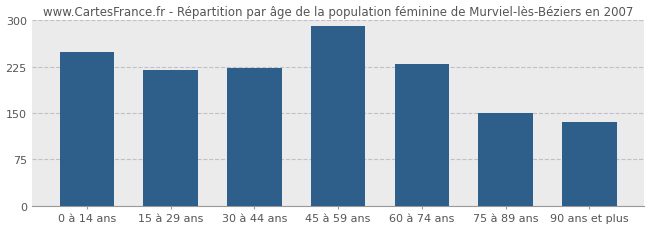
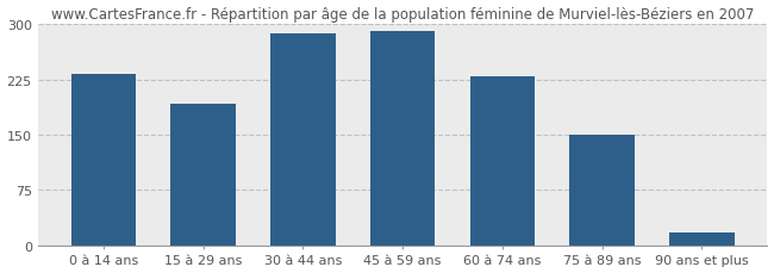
0 à 14 ans: 248 -> 232
15 à 29 ans: 220 -> 192
30 à 44 ans: 222 -> 288
90 ans et plus: 136 -> 18
